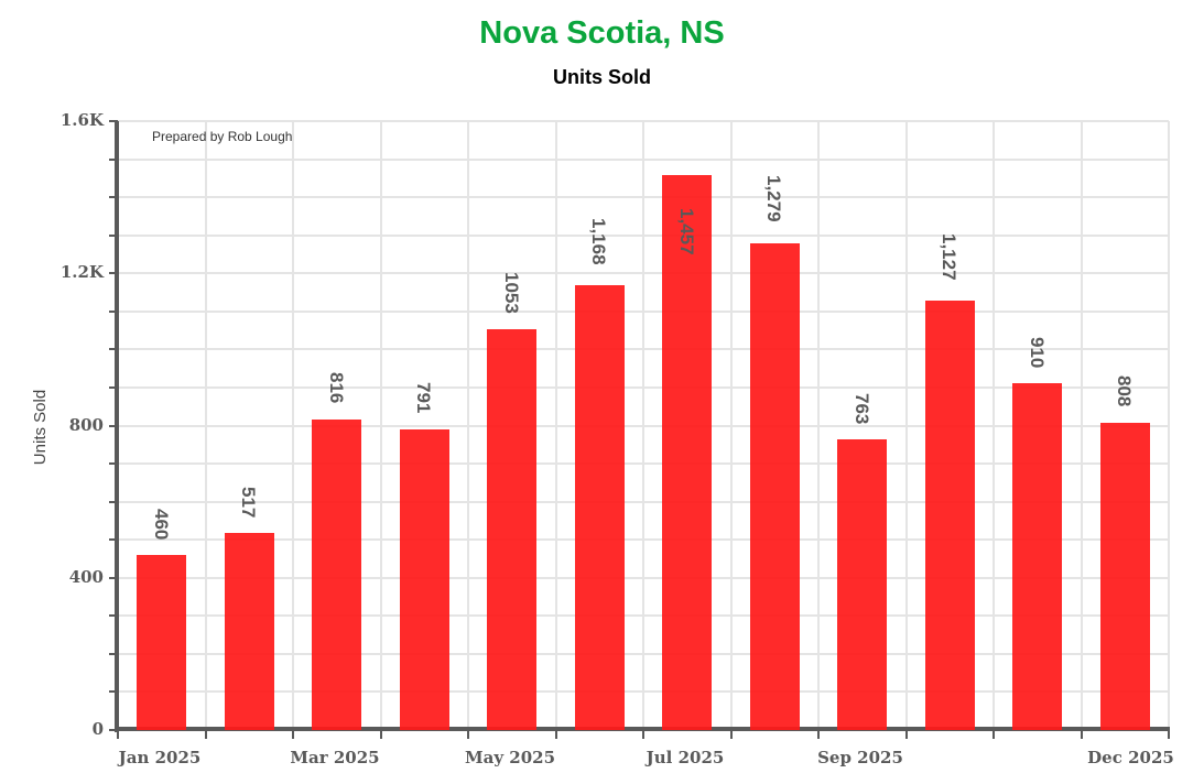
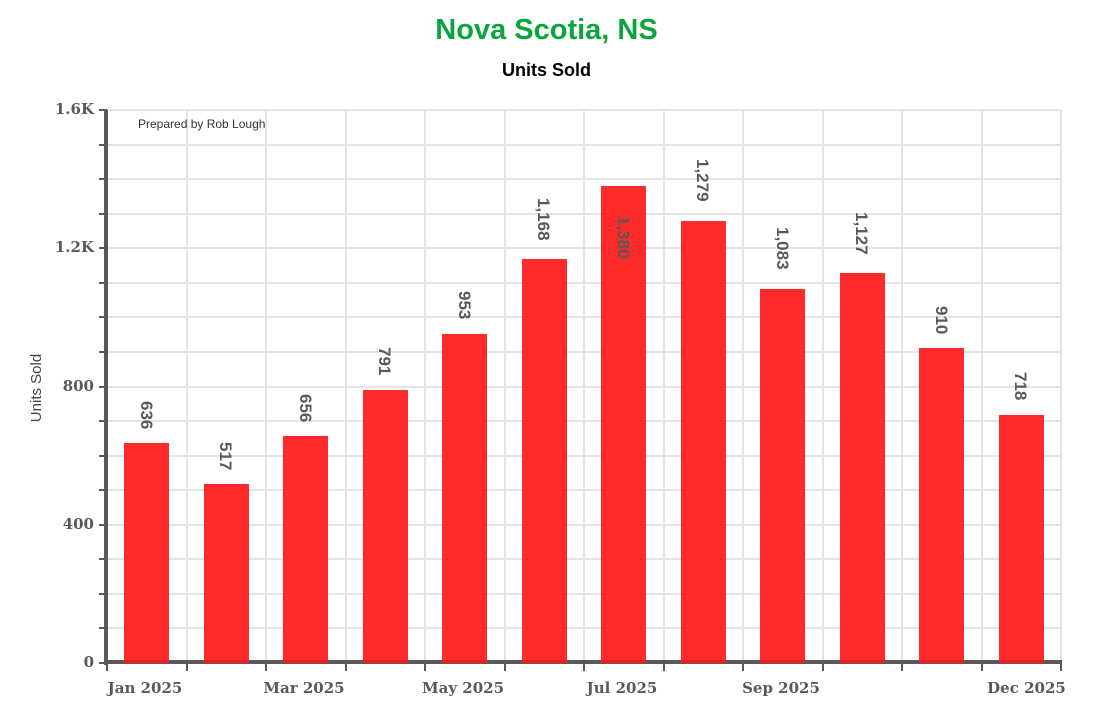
Jan 2025: 460 -> 636
Mar 2025: 816 -> 656
May 2025: 1053 -> 953
Jul 2025: 1,457 -> 1,380
Sep 2025: 763 -> 1,083
Dec 2025: 808 -> 718
